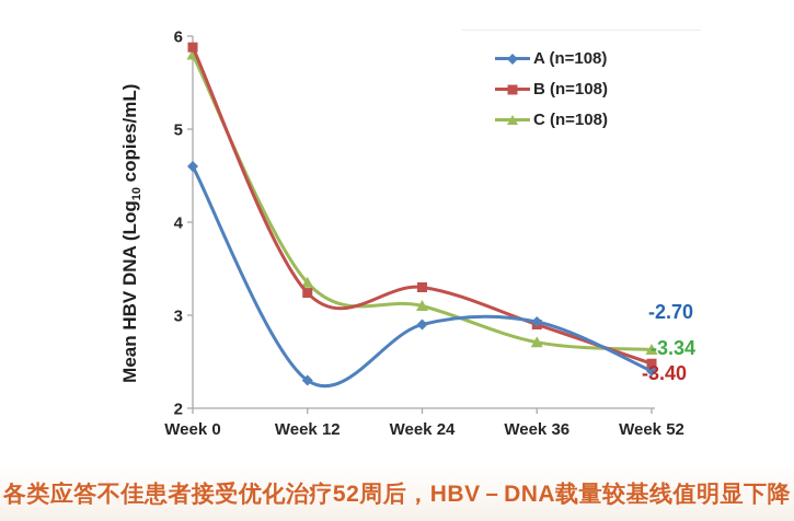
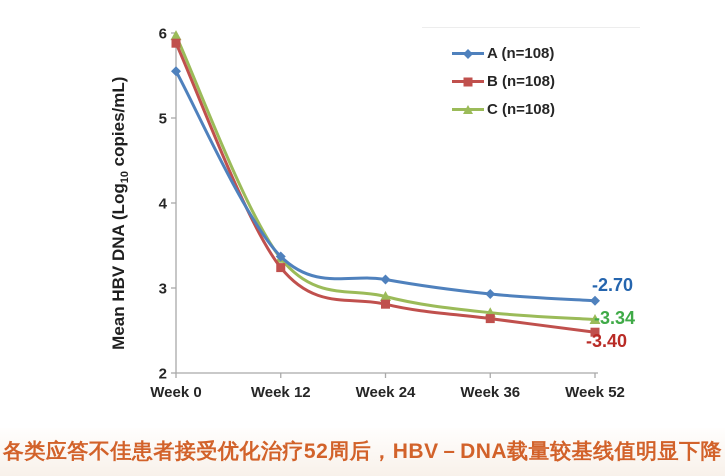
A (n=108)/Week 0: 4.6 -> 5.5
C (n=108)/Week 0: 5.8 -> 6.0
A (n=108)/Week 12: 2.3 -> 3.4
A (n=108)/Week 24: 2.9 -> 3.1
B (n=108)/Week 24: 3.3 -> 2.8
C (n=108)/Week 24: 3.1 -> 2.9
B (n=108)/Week 36: 2.9 -> 2.6
A (n=108)/Week 52: 2.4 -> 2.9
